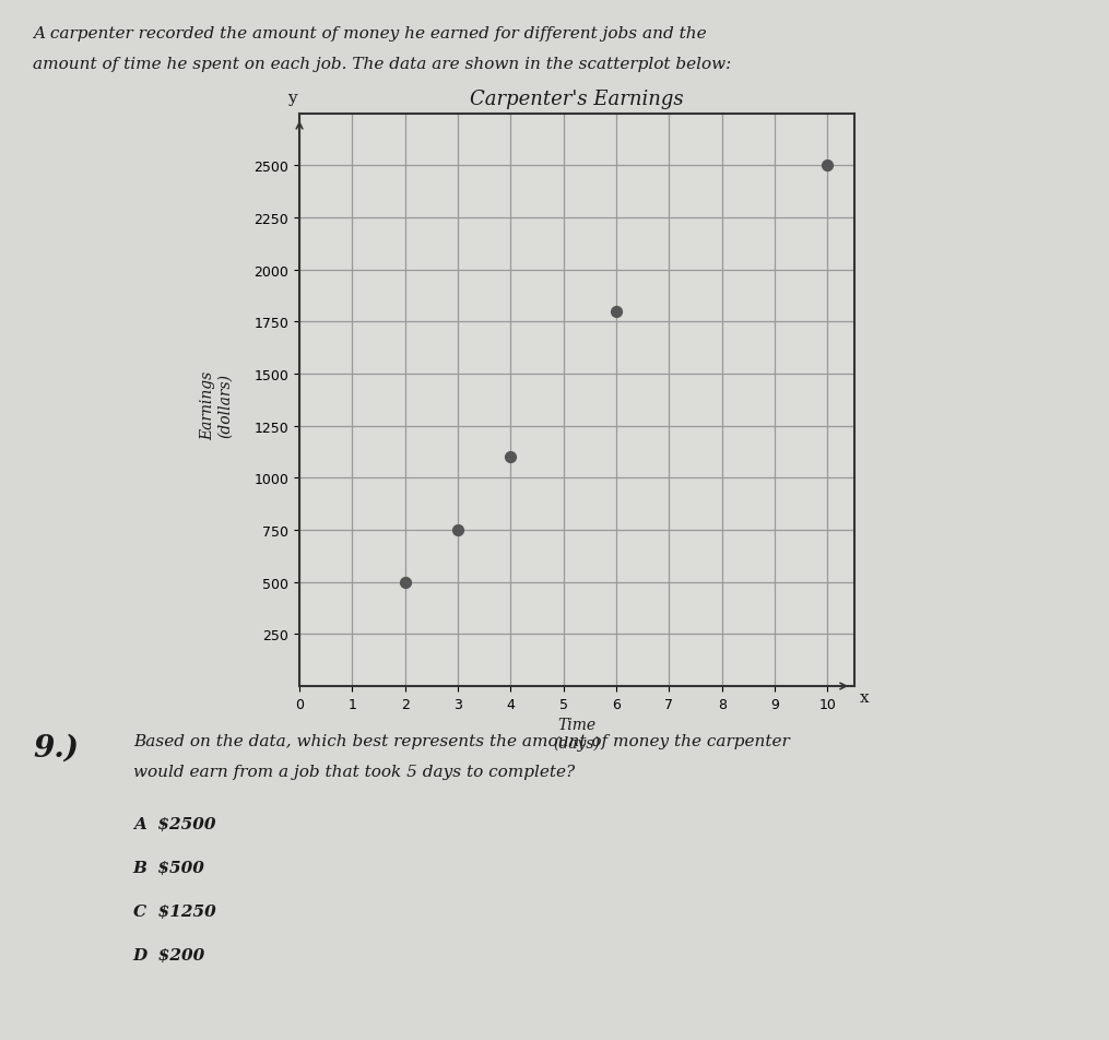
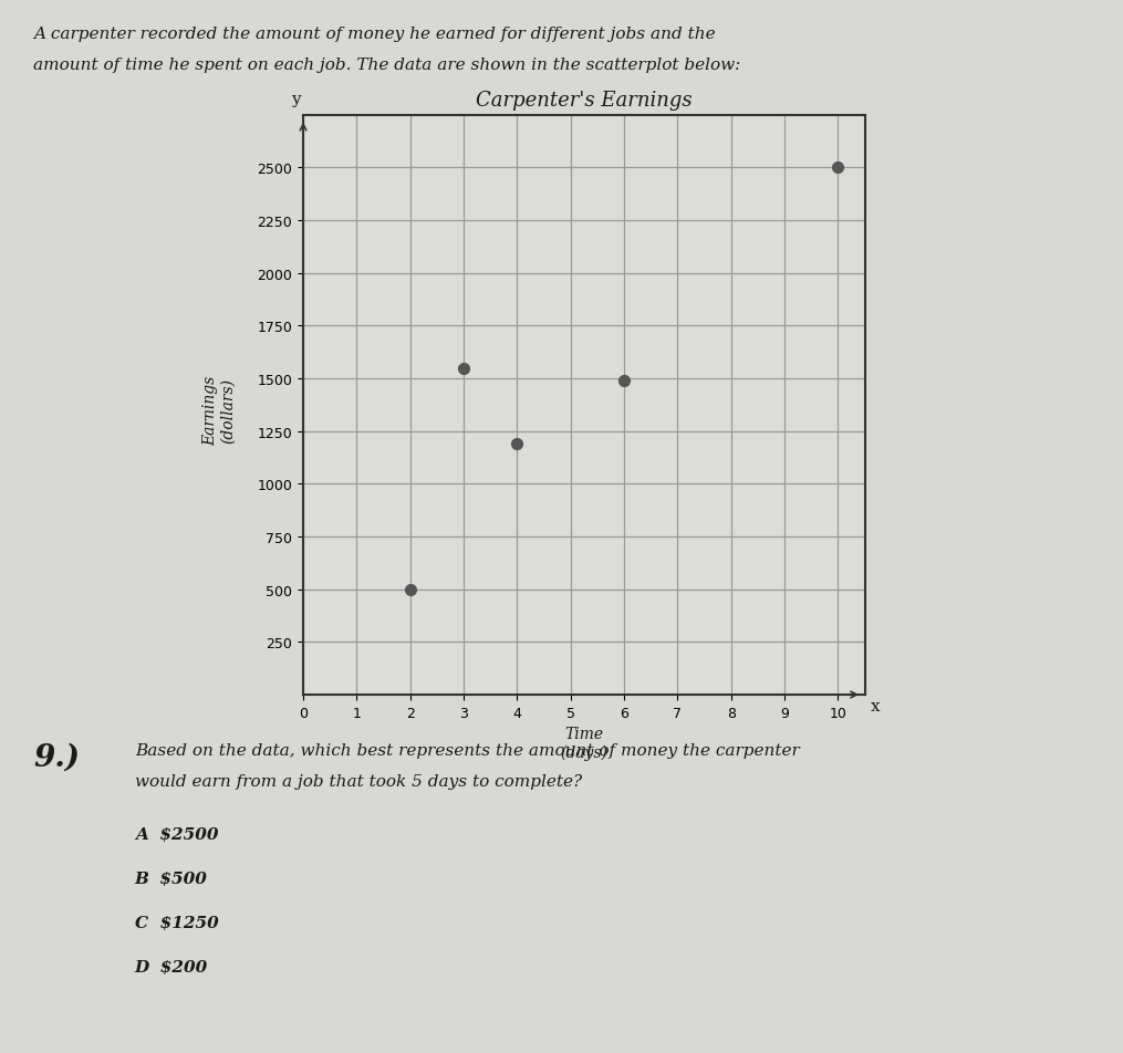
3: 750 -> 1550
4: 1100 -> 1190
6: 1800 -> 1490
